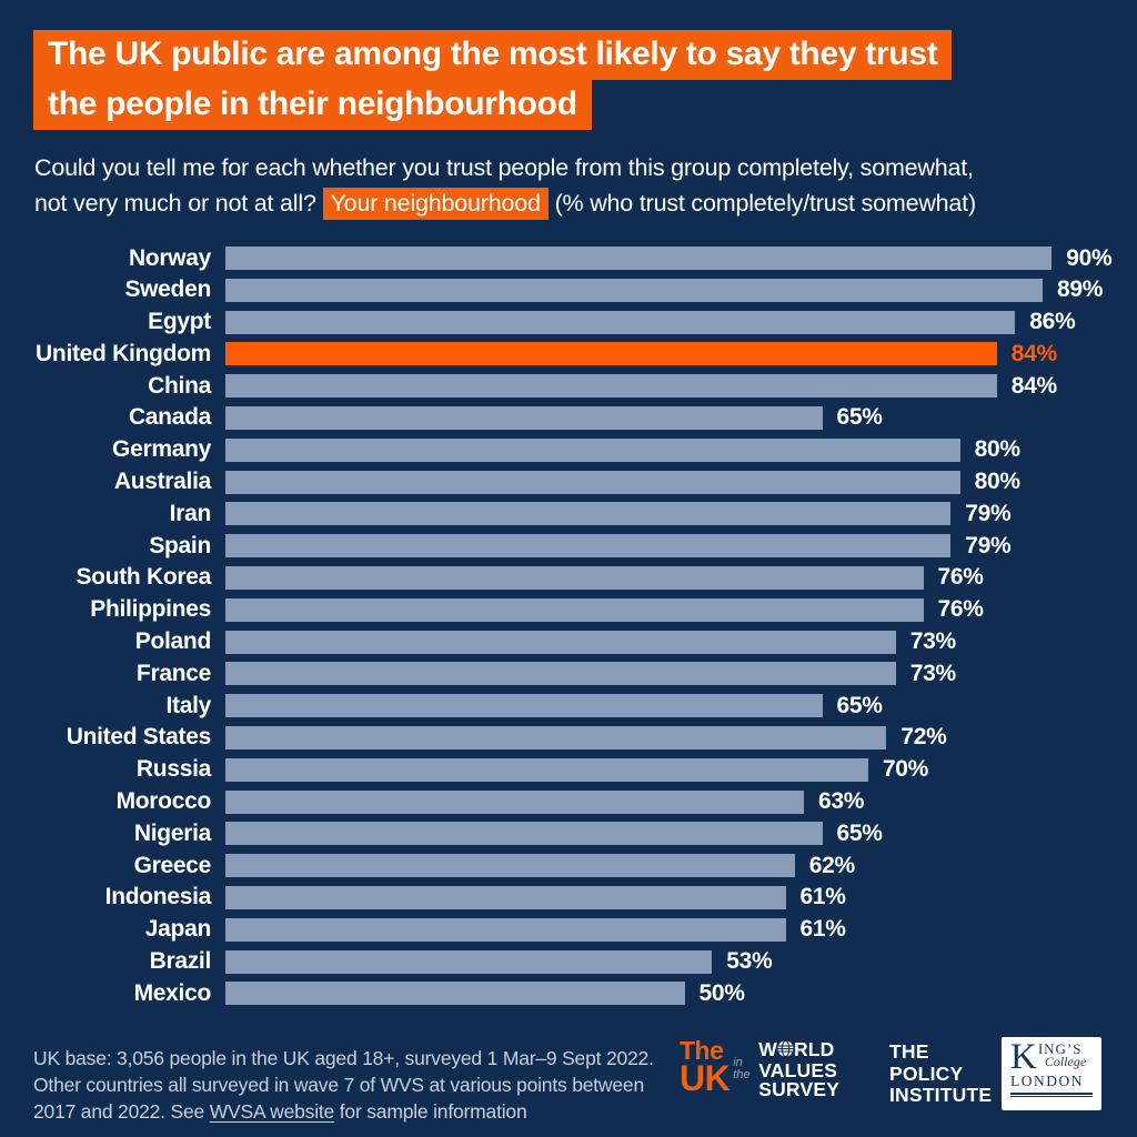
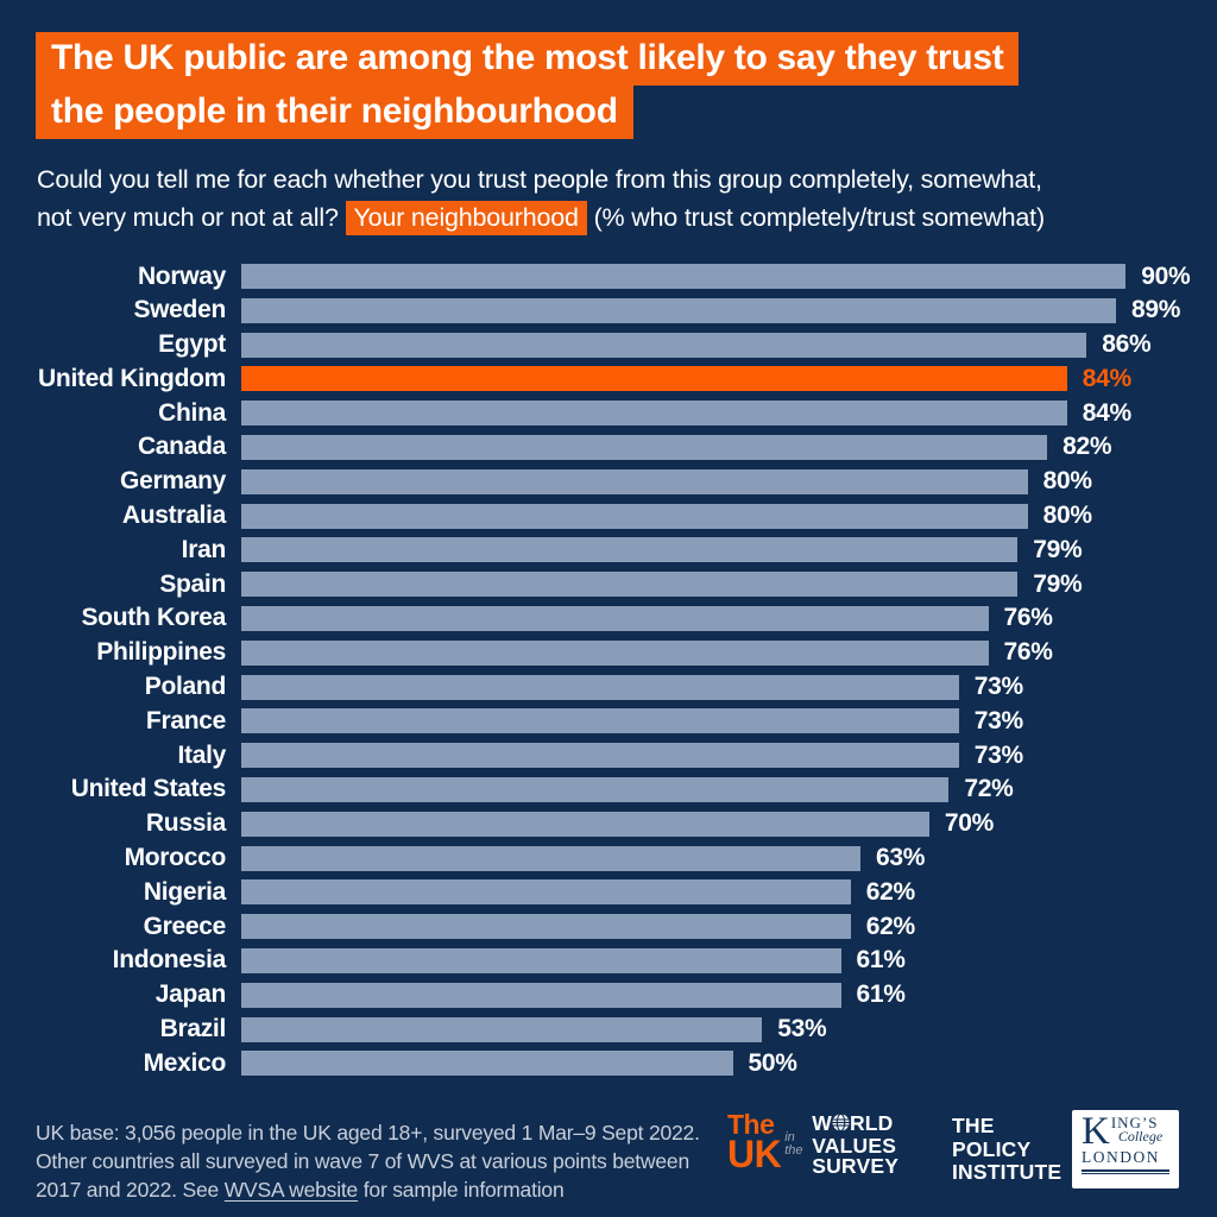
Canada: 65% -> 82%
Italy: 65% -> 73%
Nigeria: 65% -> 62%
